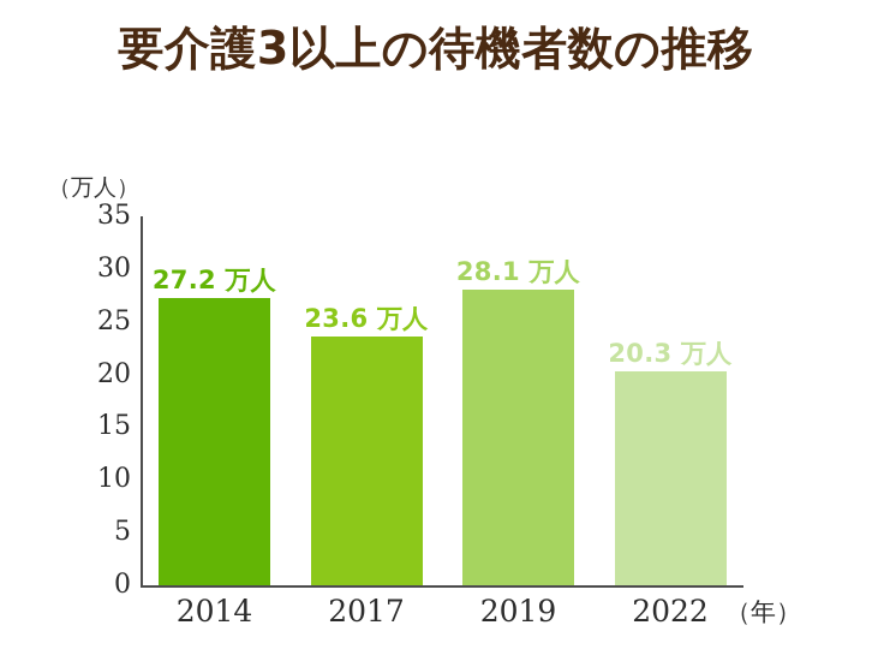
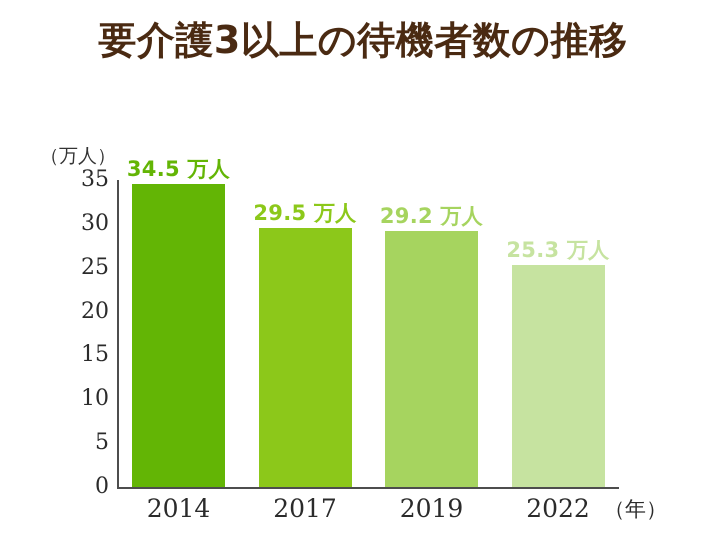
2014: 27.2 -> 34.5
2017: 23.6 -> 29.5
2019: 28.1 -> 29.2
2022: 20.3 -> 25.3
